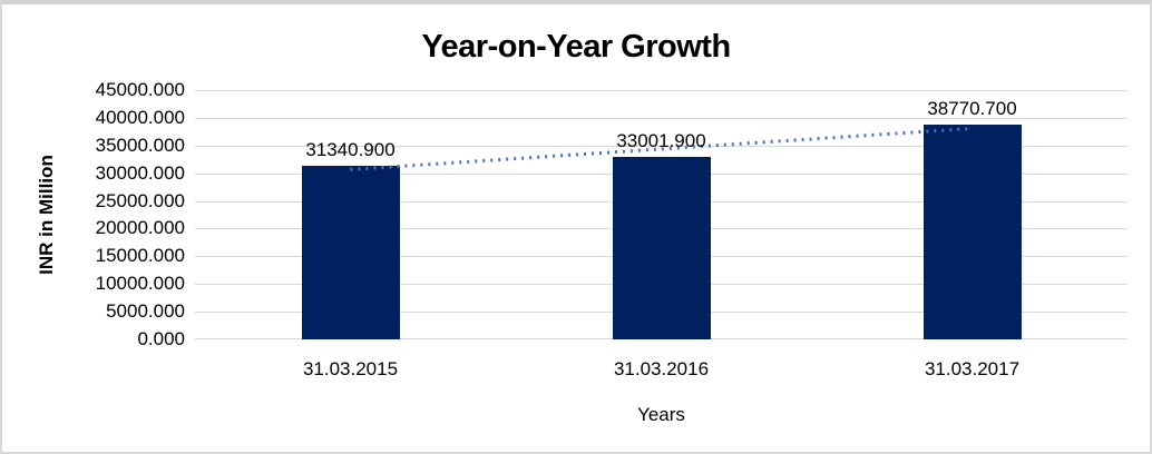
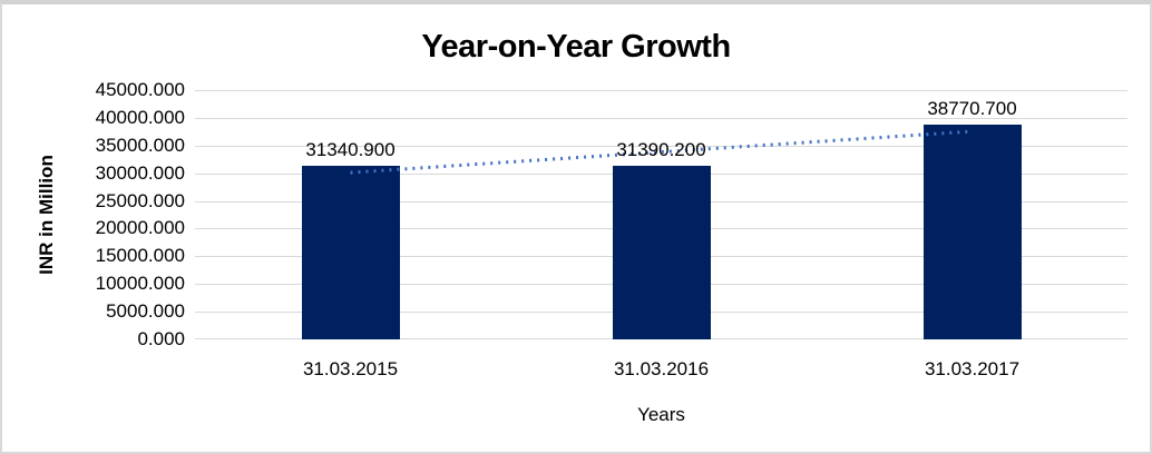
31.03.2016: 33001.900 -> 31390.200
